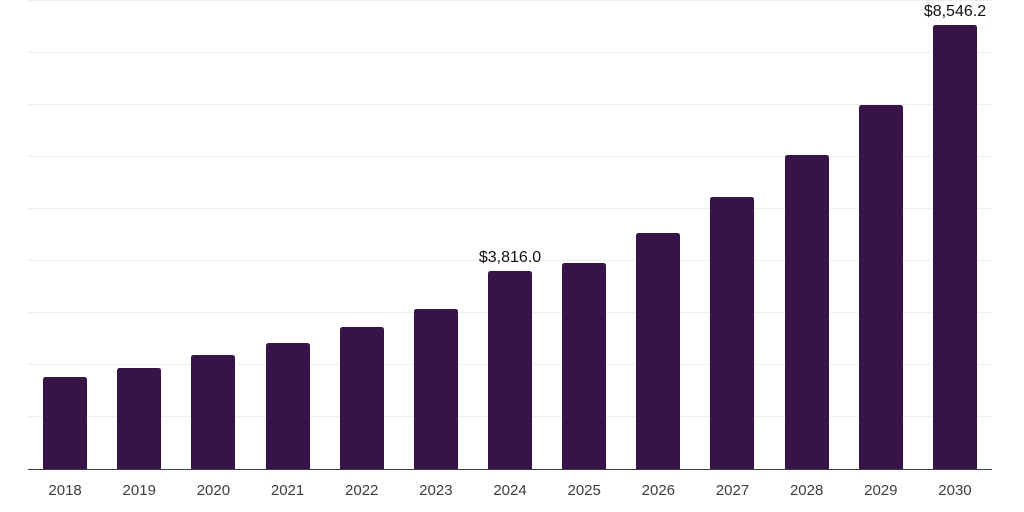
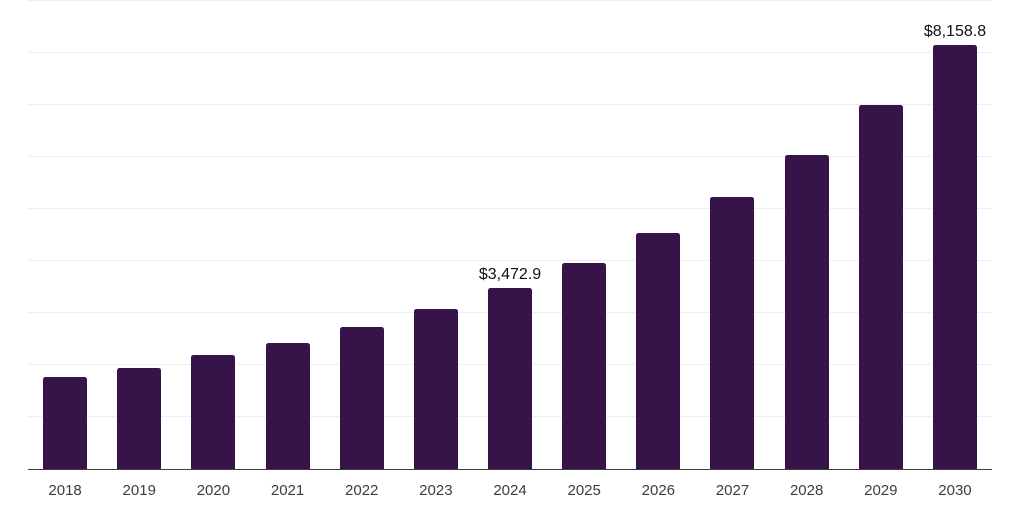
2024: $3,816.0 -> $3,472.9
2030: $8,546.2 -> $8,158.8
